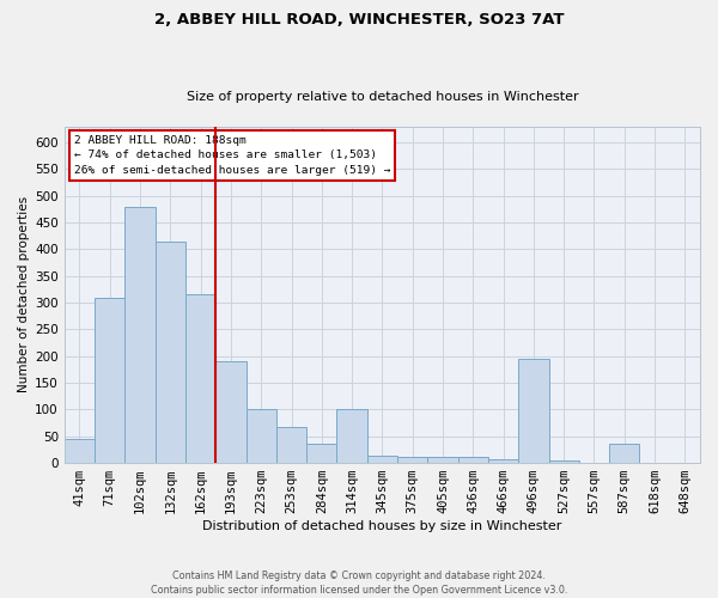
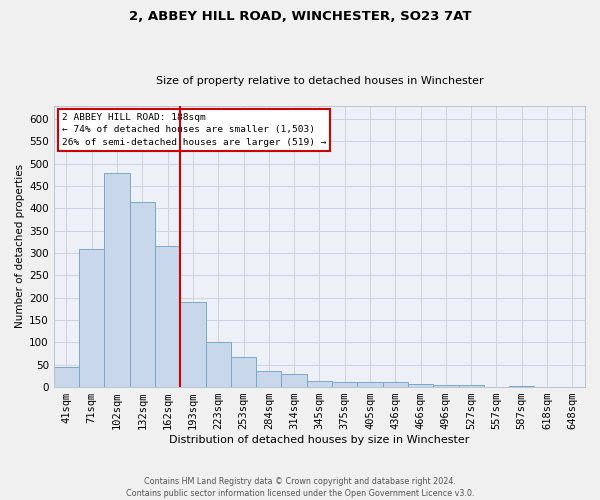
314sqm: 100 -> 30
496sqm: 195 -> 4
587sqm: 35 -> 3
